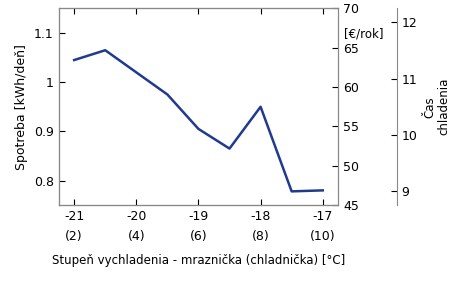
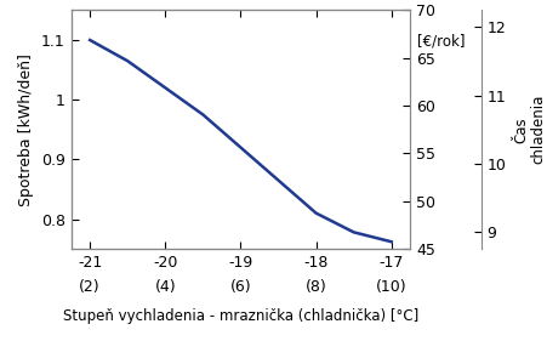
-21: 1.045 -> 1.100
-19: 0.905 -> 0.920
-18: 0.950 -> 0.810
-17: 0.780 -> 0.762
